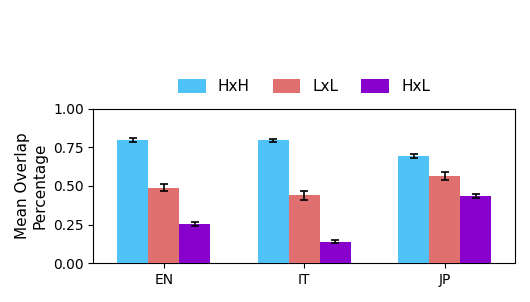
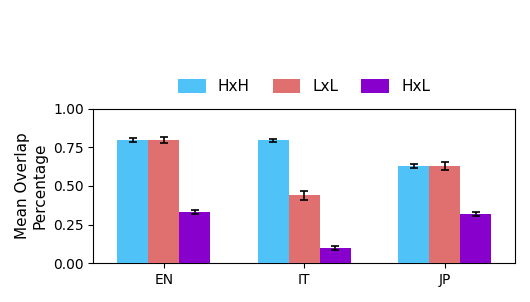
LxL/EN: 0.49 -> 0.80
HxL/EN: 0.26 -> 0.33
HxL/IT: 0.14 -> 0.10
HxH/JP: 0.69 -> 0.63
LxL/JP: 0.56 -> 0.63
HxL/JP: 0.43 -> 0.32
